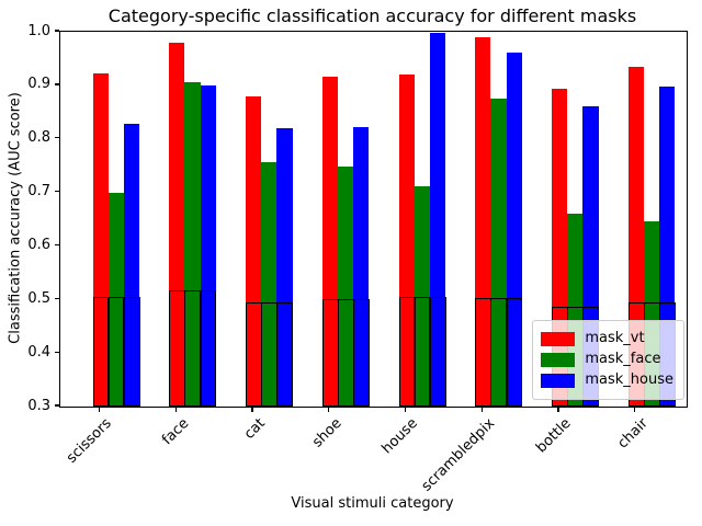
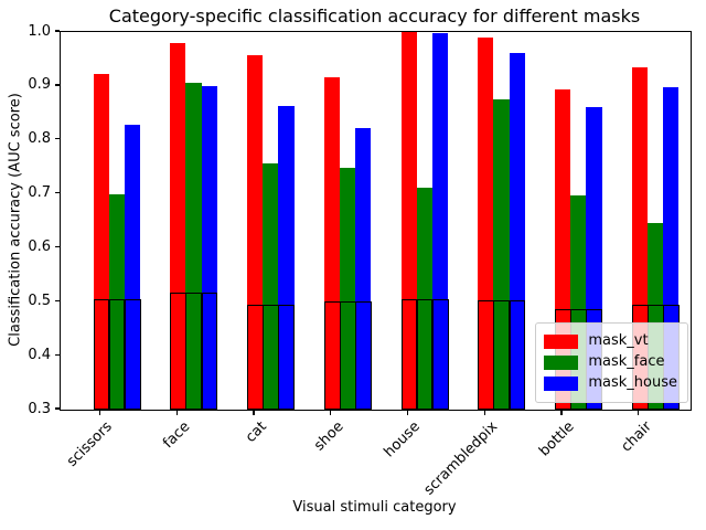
mask_vt/cat: 0.88 -> 0.96
mask_house/cat: 0.82 -> 0.86
mask_vt/house: 0.92 -> 1.00
mask_face/bottle: 0.66 -> 0.70
